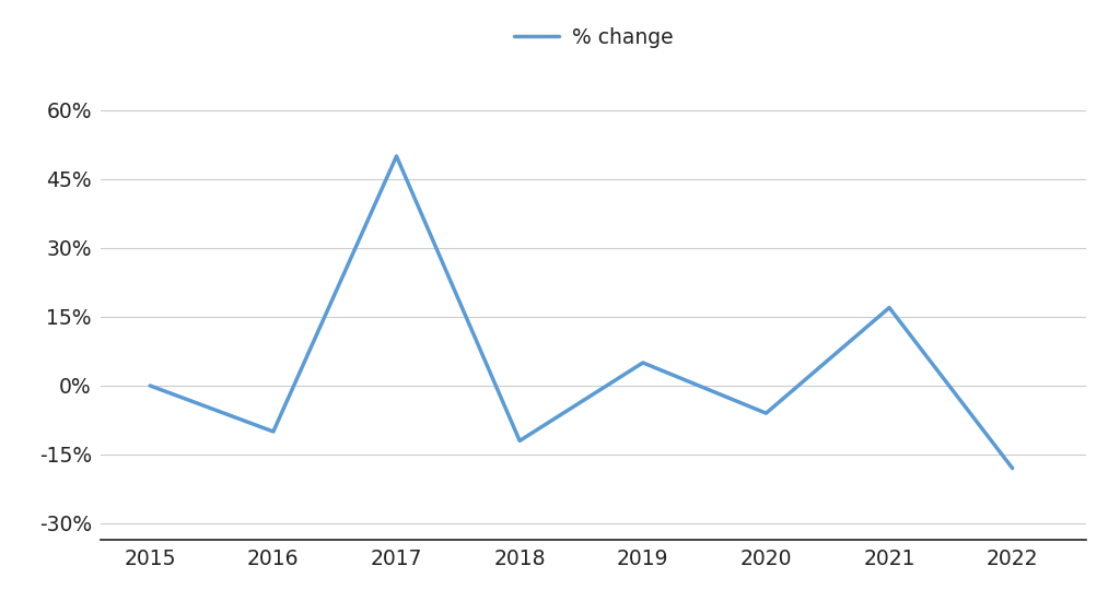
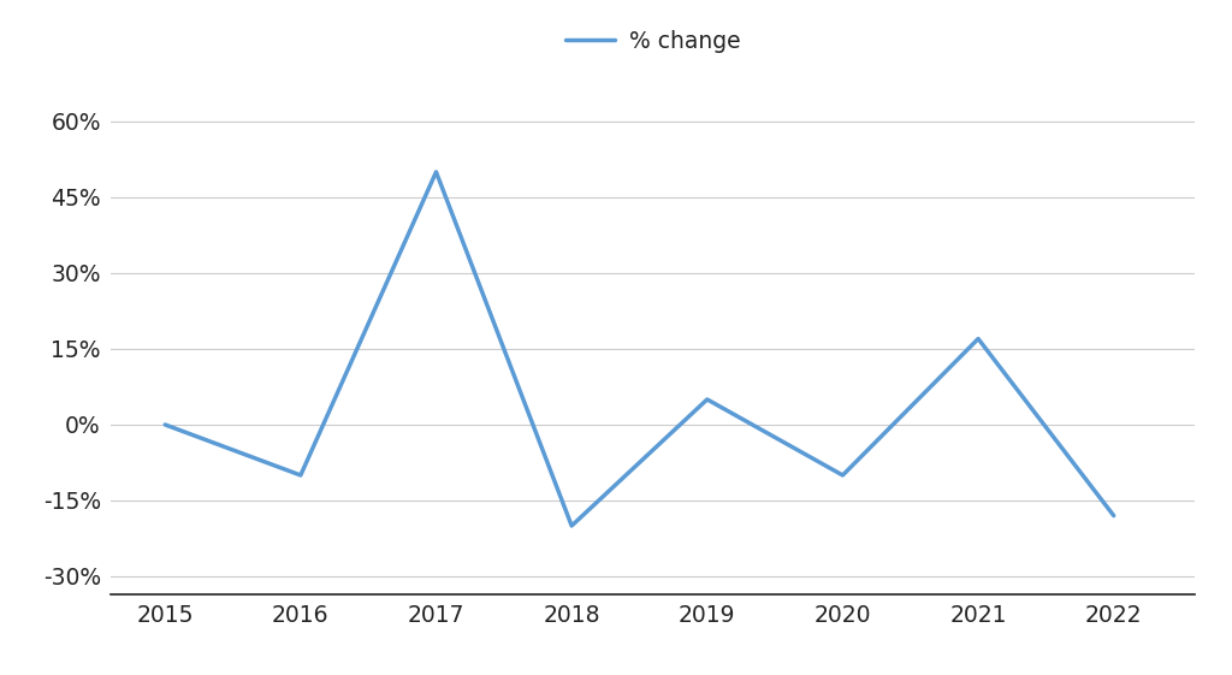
2018: -12% -> -20%
2020: -6% -> -10%
